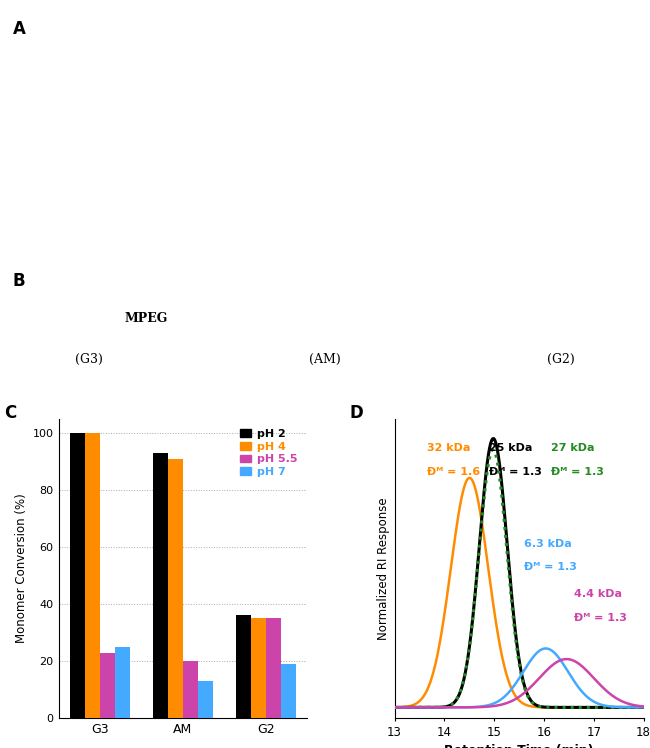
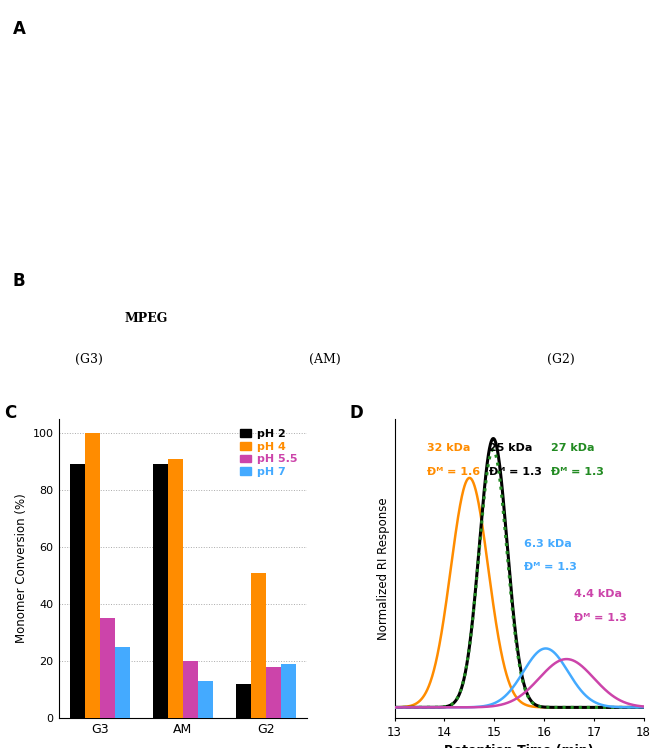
pH 2/G3: 100 -> 89
pH 5.5/G3: 23 -> 35
pH 2/AM: 93 -> 89
pH 2/G2: 36 -> 12
pH 4/G2: 35 -> 51
pH 5.5/G2: 35 -> 18
